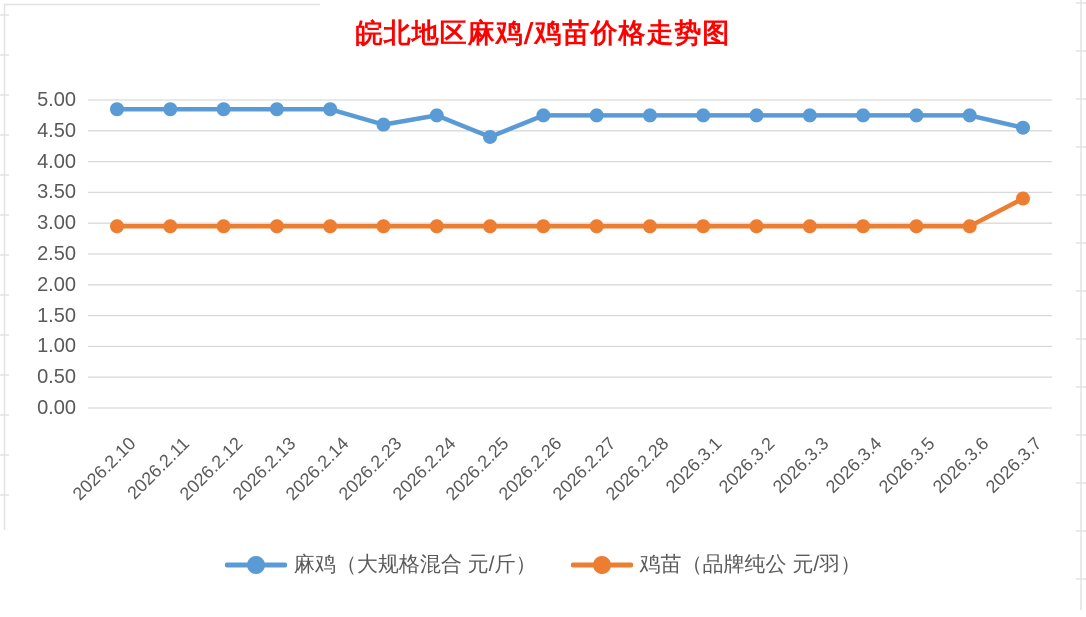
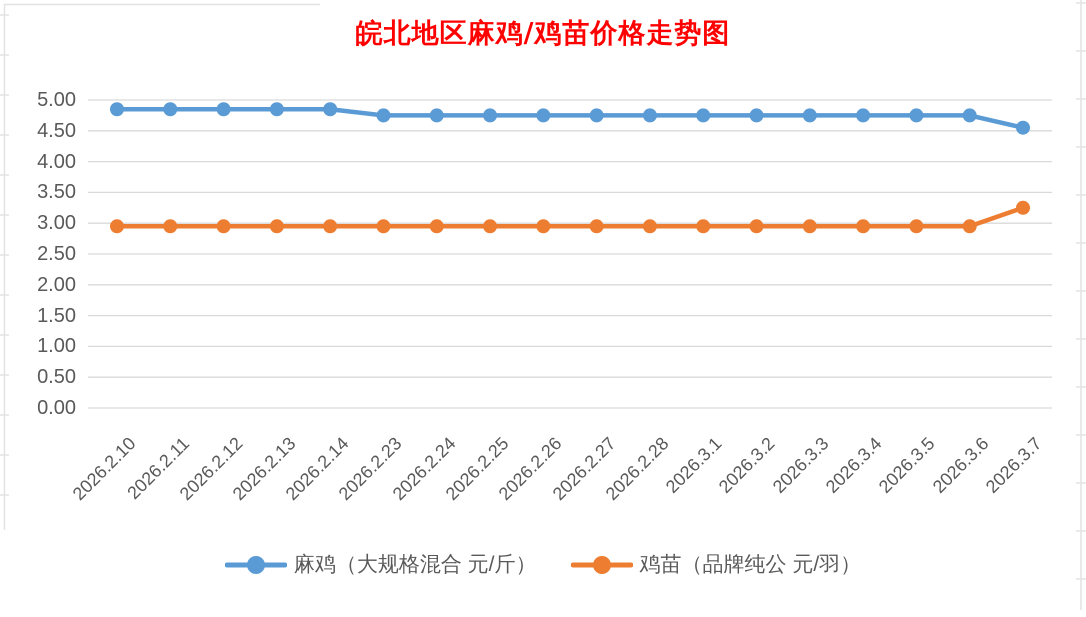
麻鸡（大规格混合 元/斤）/2026.2.23: 4.6 -> 4.8
麻鸡（大规格混合 元/斤）/2026.2.25: 4.4 -> 4.8
鸡苗（品牌纯公 元/羽）/2026.3.7: 3.4 -> 3.2
